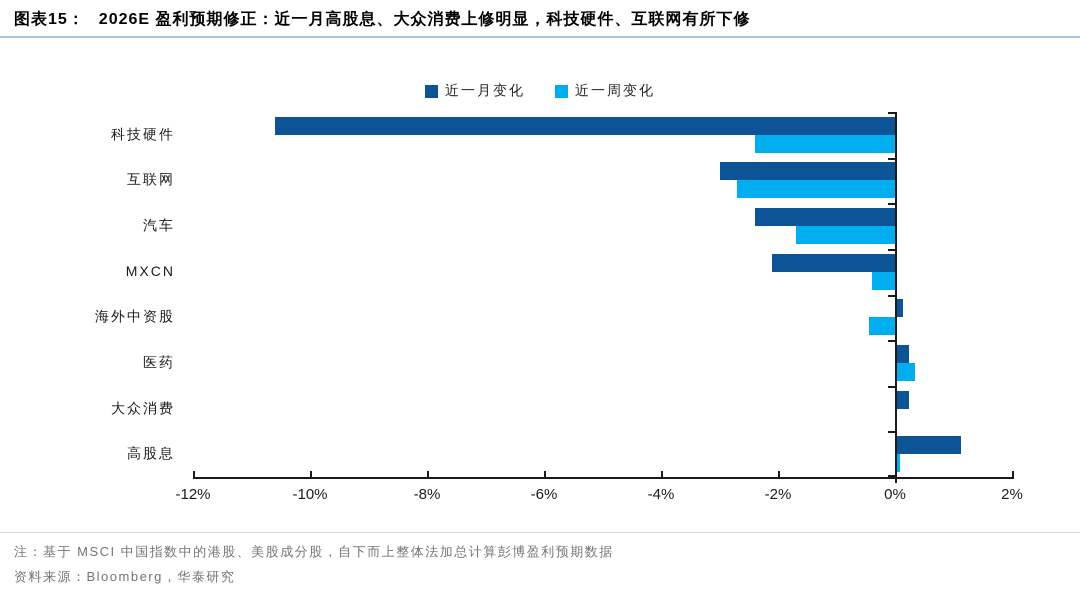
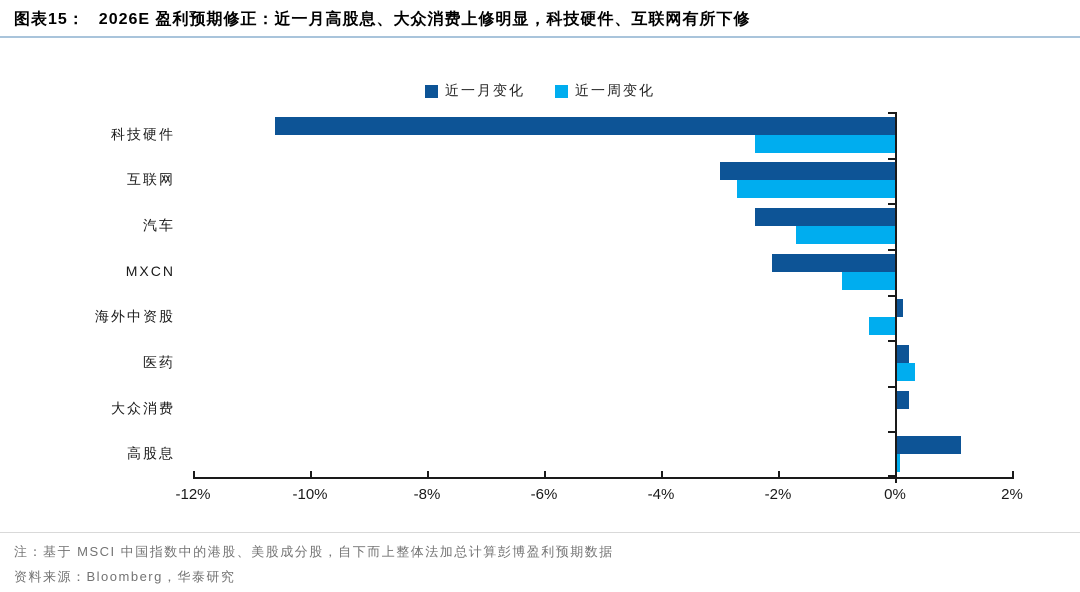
近一周变化/MXCN: -0.4% -> -0.9%
